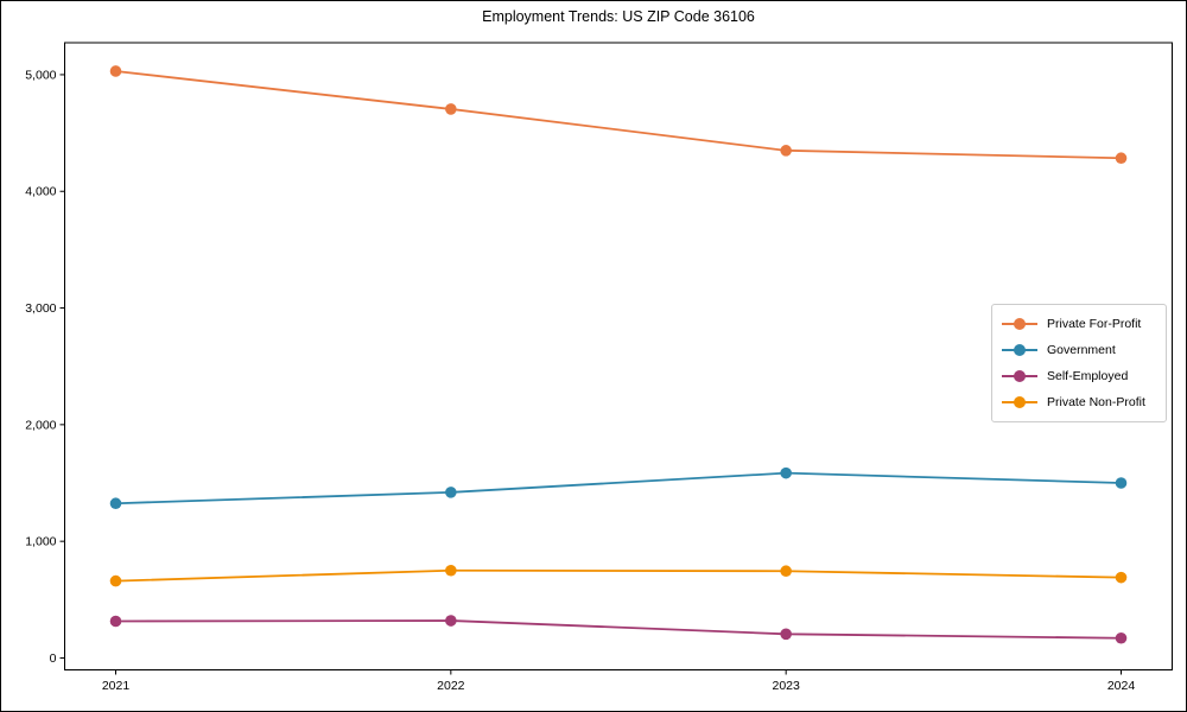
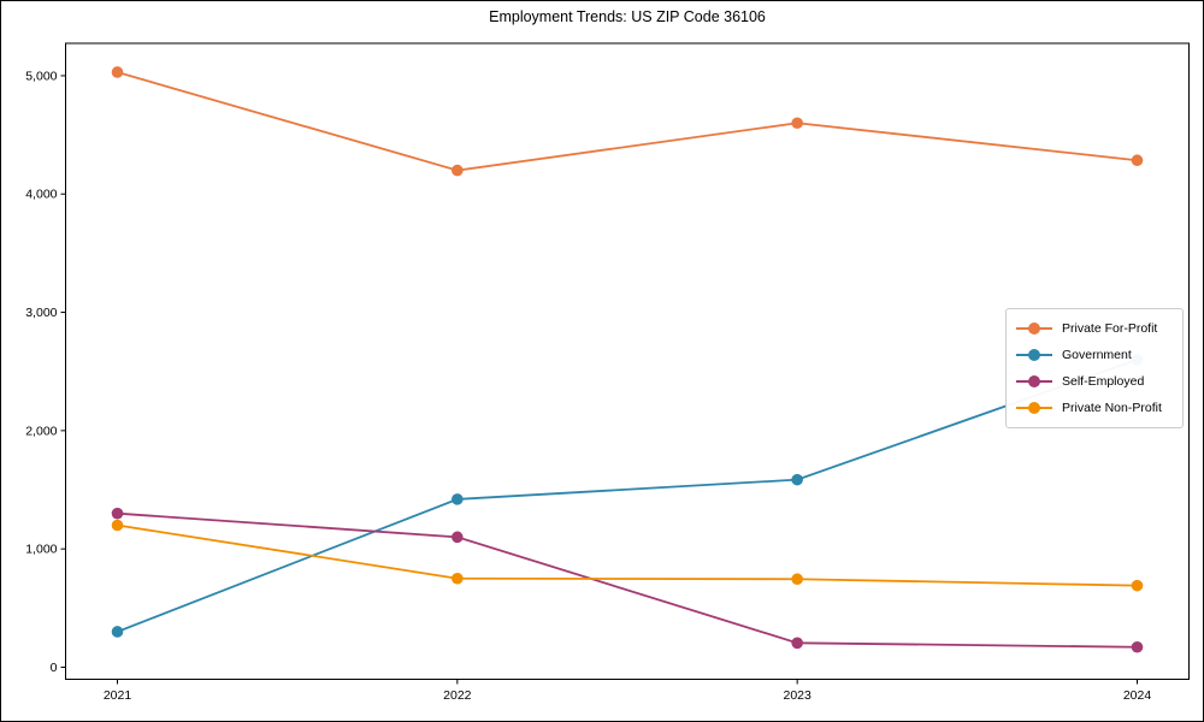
Government/2021: 1300 -> 300
Self-Employed/2021: 300 -> 1300
Private Non-Profit/2021: 700 -> 1200
Private For-Profit/2022: 4700 -> 4200
Self-Employed/2022: 300 -> 1100
Private For-Profit/2023: 4400 -> 4600
Government/2024: 1500 -> 2600
